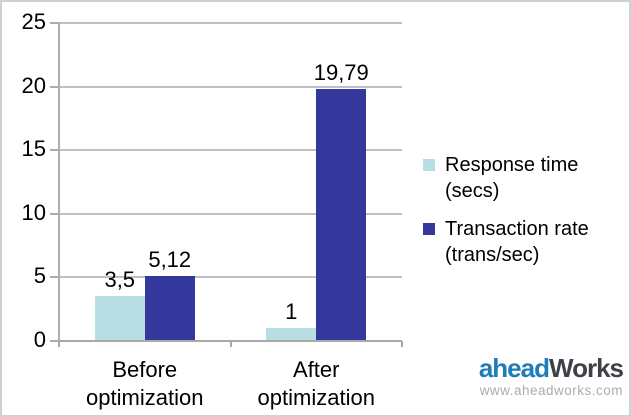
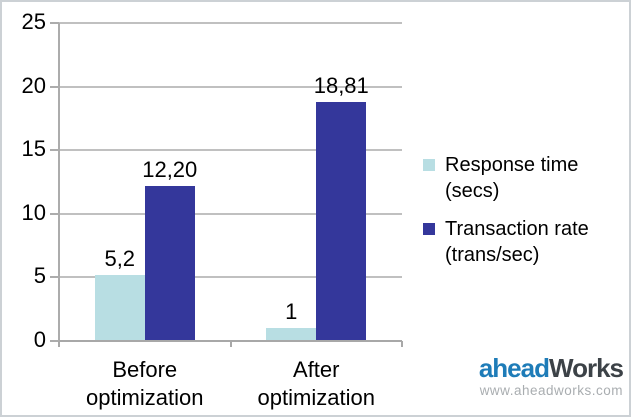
Response time (secs)/Before optimization: 3,5 -> 5,2
Transaction rate (trans/sec)/Before optimization: 5,12 -> 12,20
Transaction rate (trans/sec)/After optimization: 19,79 -> 18,81
